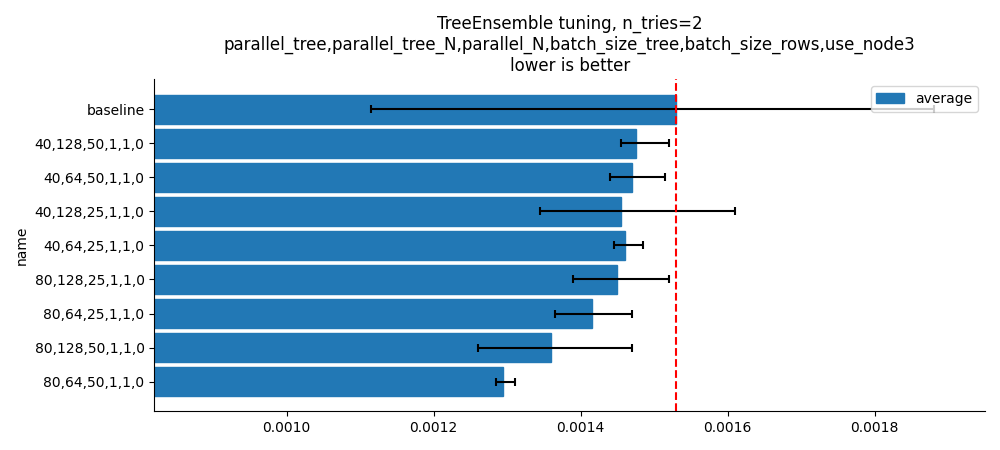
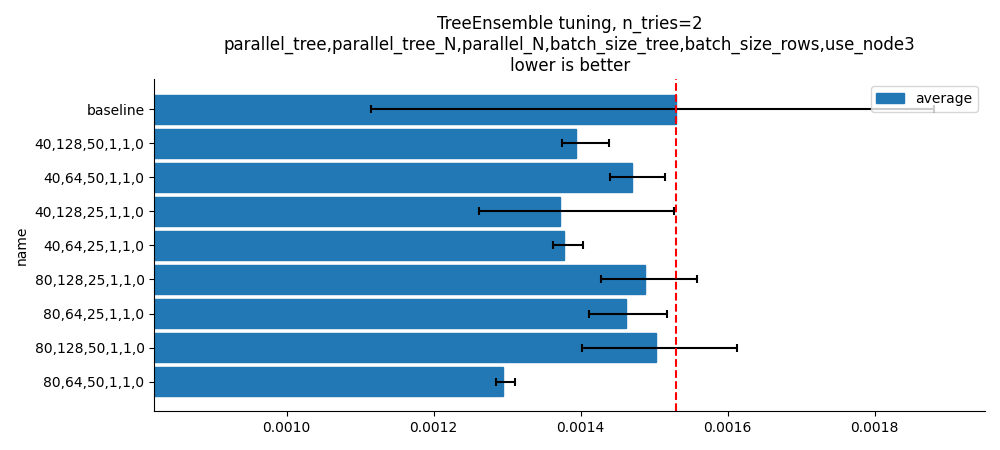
40,128,50,1,1,0: 0.001475 -> 0.001394
40,128,25,1,1,0: 0.001455 -> 0.001372
40,64,25,1,1,0: 0.001460 -> 0.001378
80,128,25,1,1,0: 0.001450 -> 0.001488
80,64,25,1,1,0: 0.001415 -> 0.001462
80,128,50,1,1,0: 0.001360 -> 0.001502
